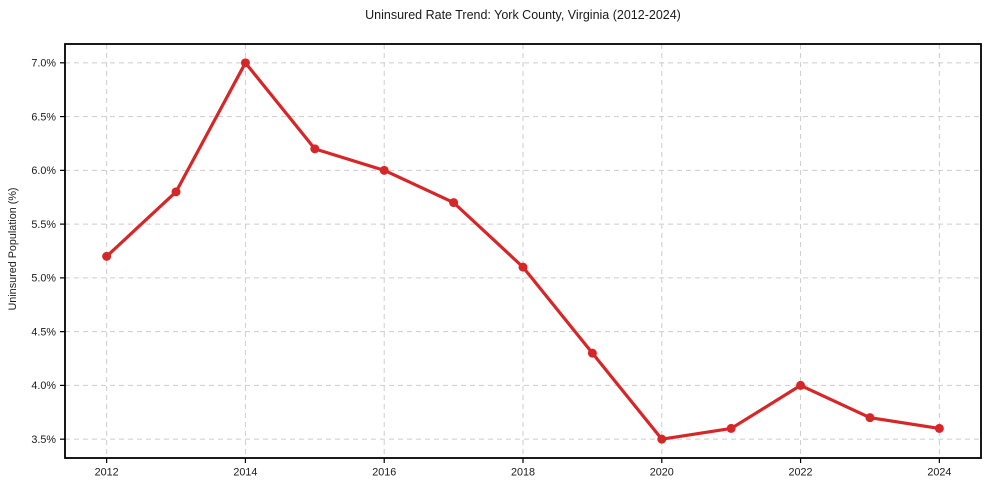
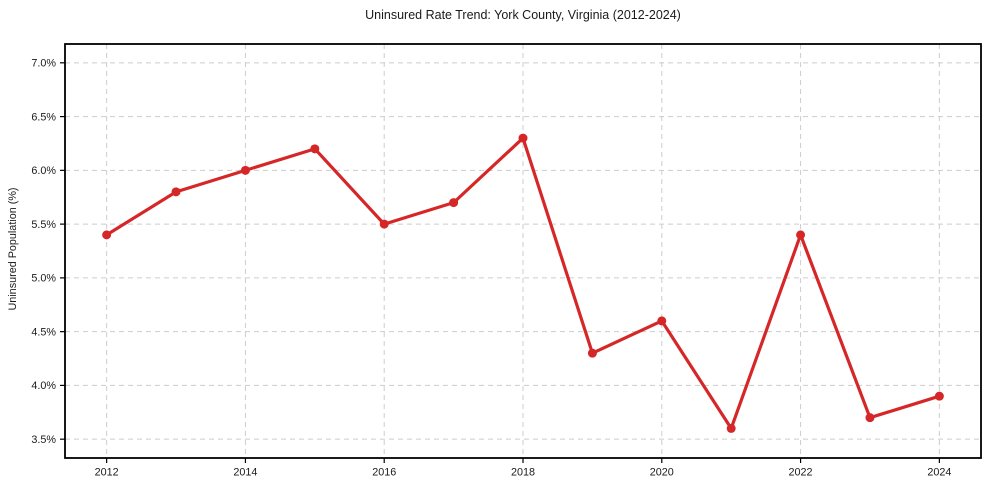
2012: 5.2% -> 5.4%
2014: 7.0% -> 6.0%
2016: 6.0% -> 5.5%
2018: 5.1% -> 6.3%
2020: 3.5% -> 4.6%
2022: 4.0% -> 5.4%
2024: 3.6% -> 3.9%
